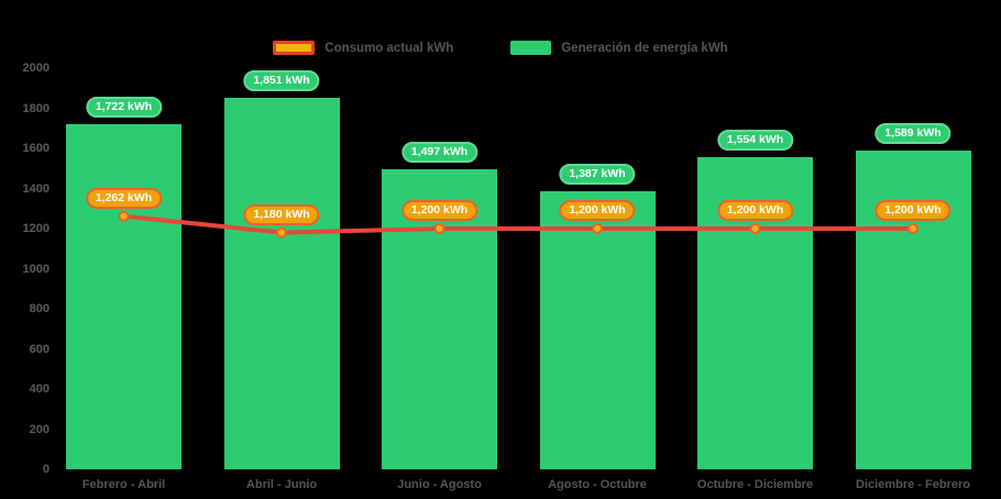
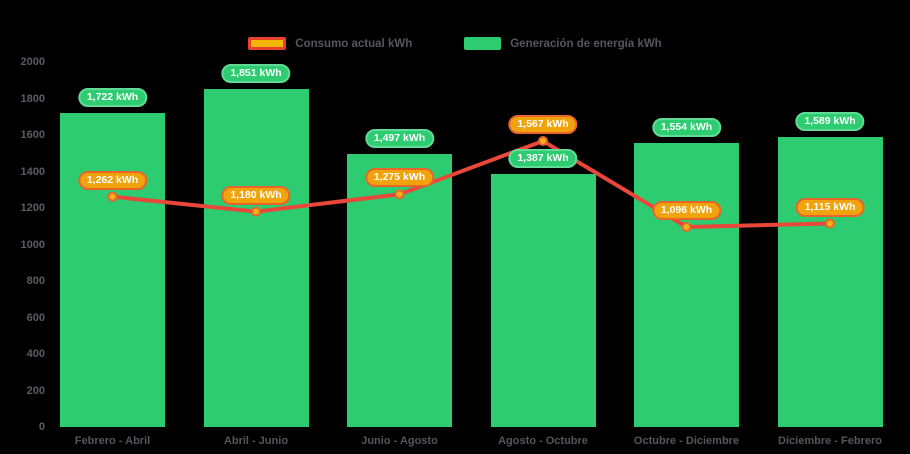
Consumo actual kWh/Junio - Agosto: 1,200 -> 1,275
Consumo actual kWh/Agosto - Octubre: 1,200 -> 1,567
Consumo actual kWh/Octubre - Diciembre: 1,200 -> 1,096
Consumo actual kWh/Diciembre - Febrero: 1,200 -> 1,115
